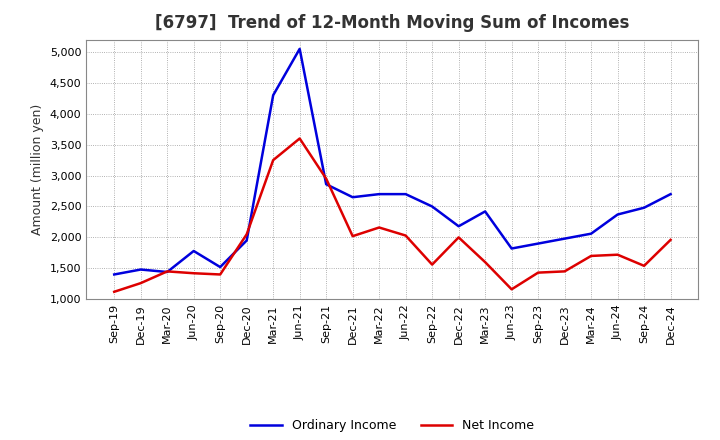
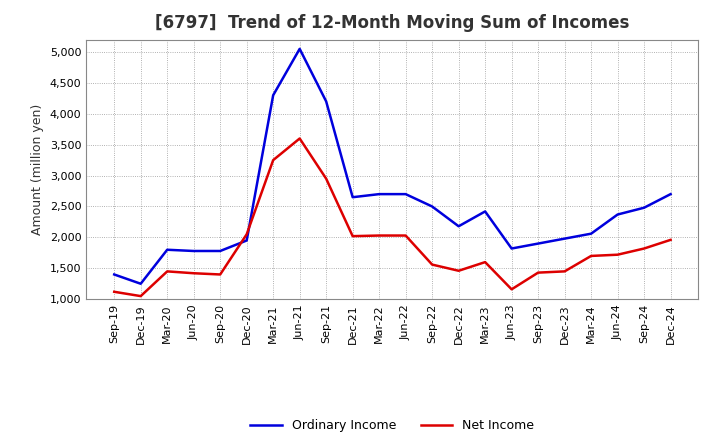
Ordinary Income/Dec-19: 1,480 -> 1,250
Net Income/Dec-19: 1,260 -> 1,050
Ordinary Income/Mar-20: 1,440 -> 1,800
Ordinary Income/Sep-20: 1,520 -> 1,780
Ordinary Income/Sep-21: 2,860 -> 4,200
Net Income/Mar-22: 2,160 -> 2,030
Net Income/Dec-22: 2,000 -> 1,460
Net Income/Sep-24: 1,540 -> 1,820
